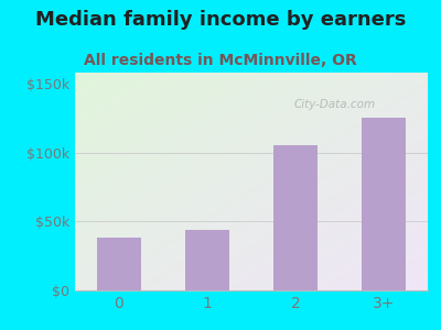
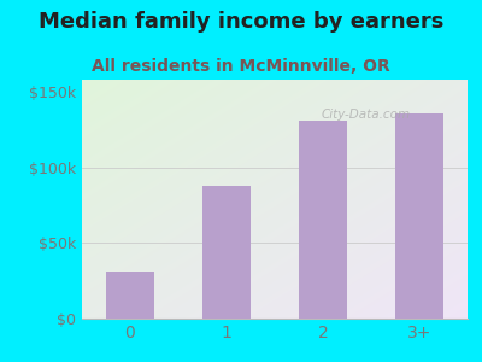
0: $38k -> $31k
1: $44k -> $88k
2: $105k -> $131k
3+: $125k -> $136k
